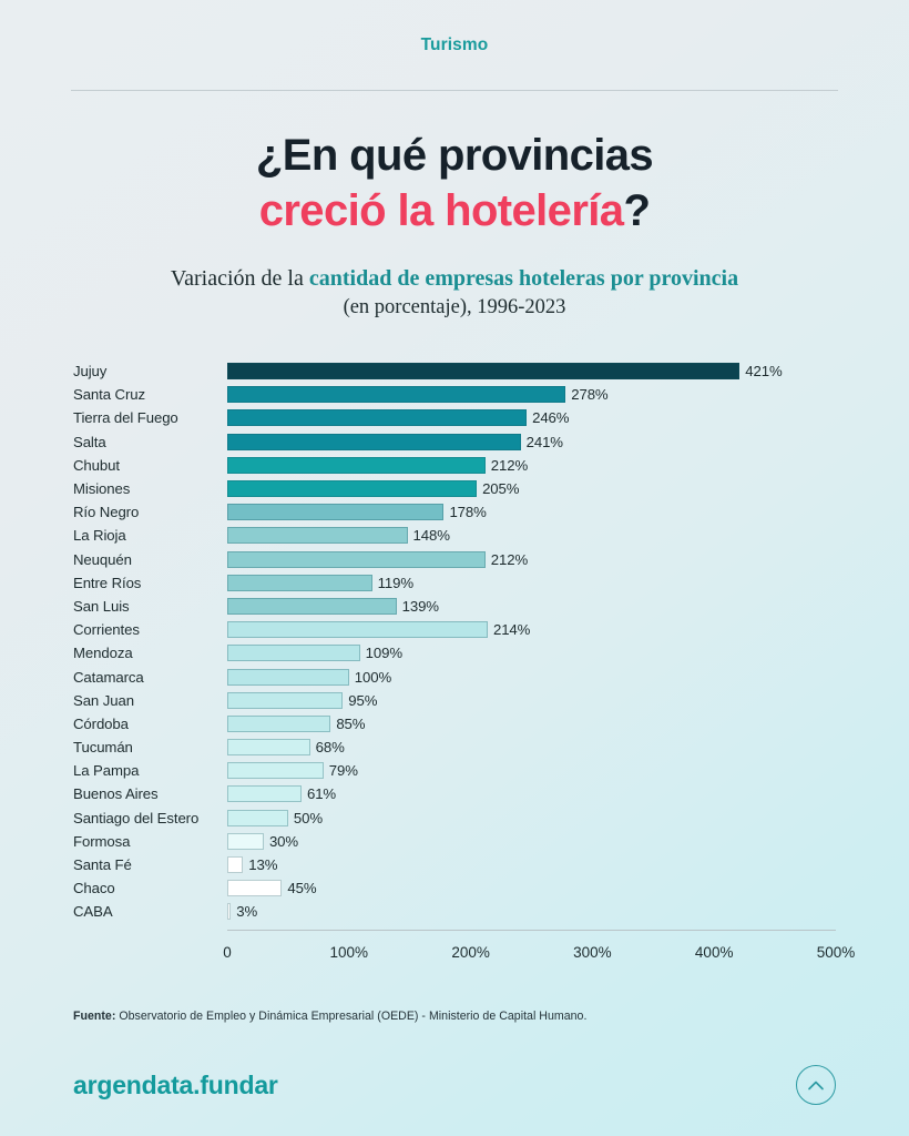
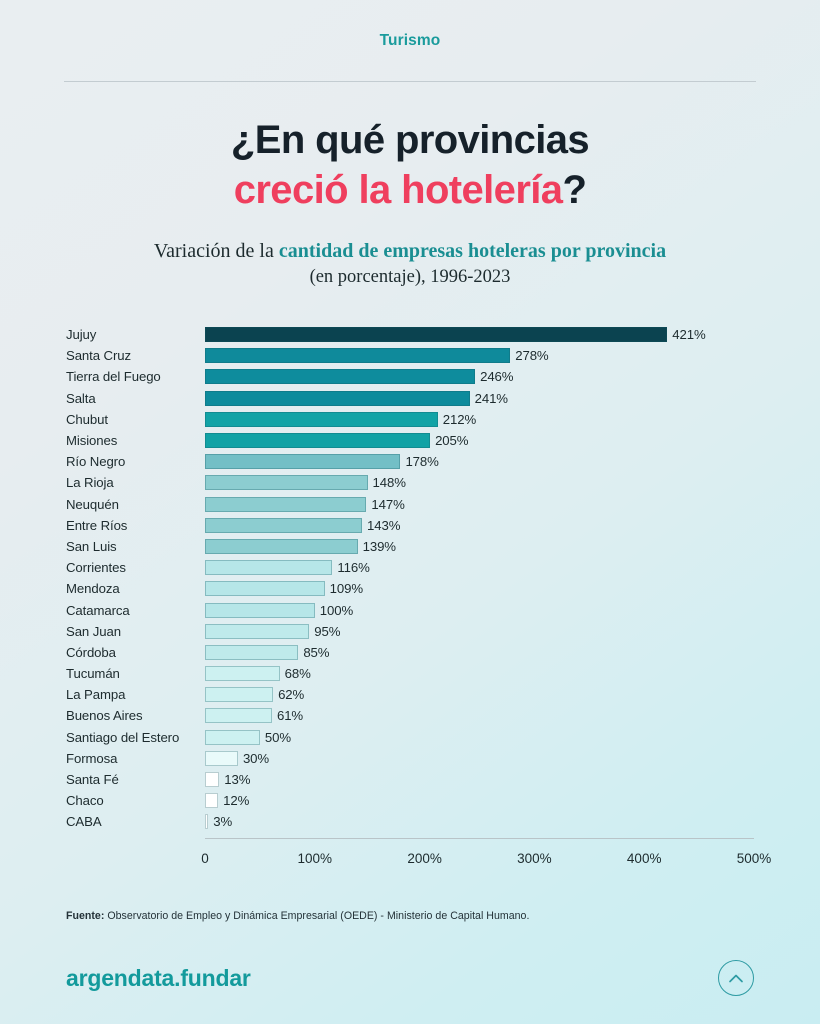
Neuquén: 212% -> 147%
Entre Ríos: 119% -> 143%
Corrientes: 214% -> 116%
La Pampa: 79% -> 62%
Chaco: 45% -> 12%
